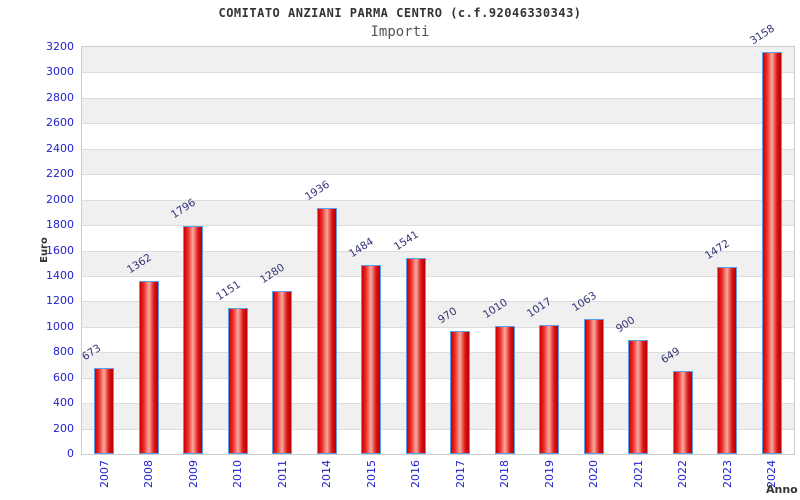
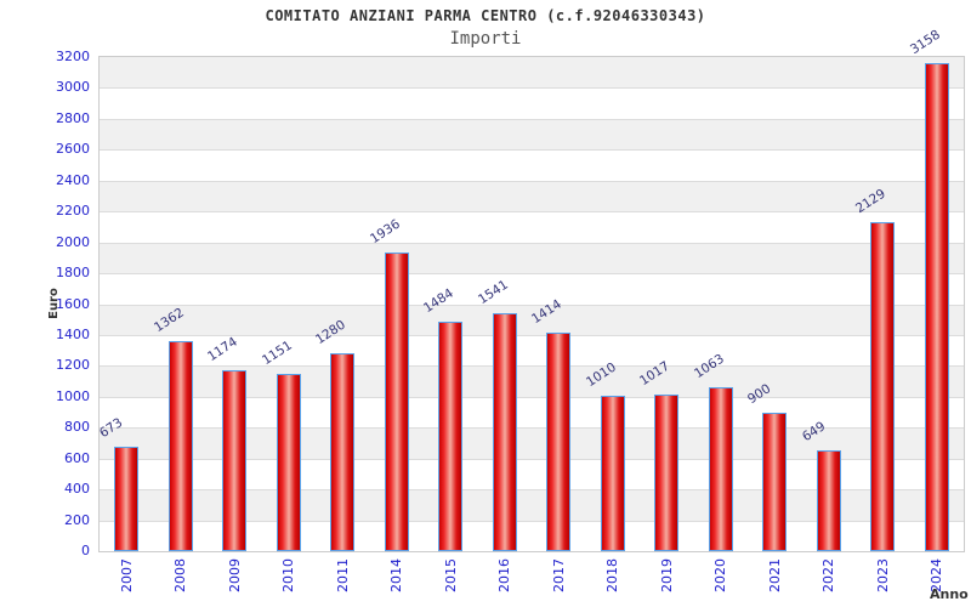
2009: 1796 -> 1174
2017: 970 -> 1414
2023: 1472 -> 2129
